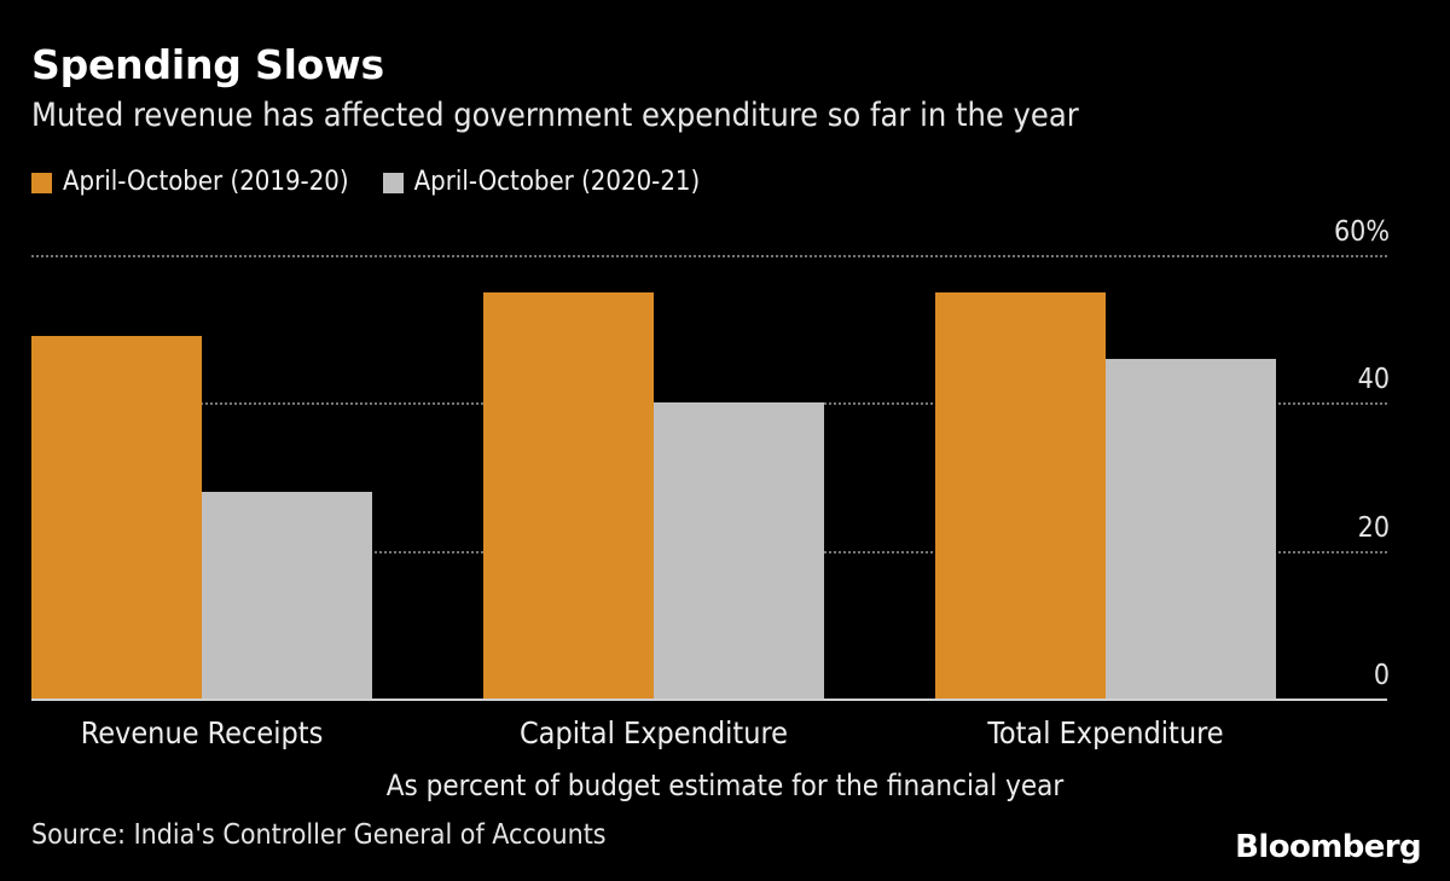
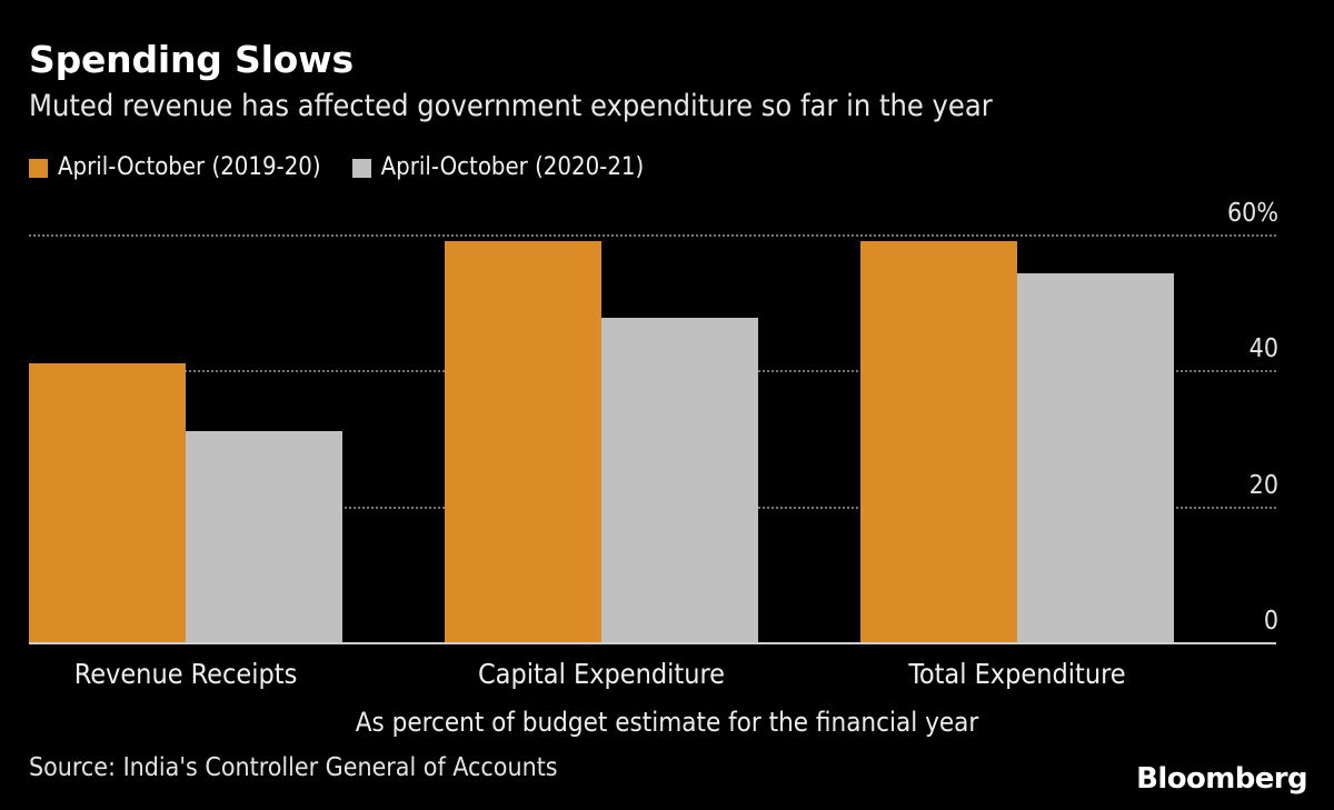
April-October (2019-20)/Revenue Receipts: 49% -> 41%
April-October (2020-21)/Revenue Receipts: 28% -> 31%
April-October (2019-20)/Capital Expenditure: 55% -> 59%
April-October (2020-21)/Capital Expenditure: 40% -> 48%
April-October (2019-20)/Total Expenditure: 55% -> 59%
April-October (2020-21)/Total Expenditure: 46% -> 54%
